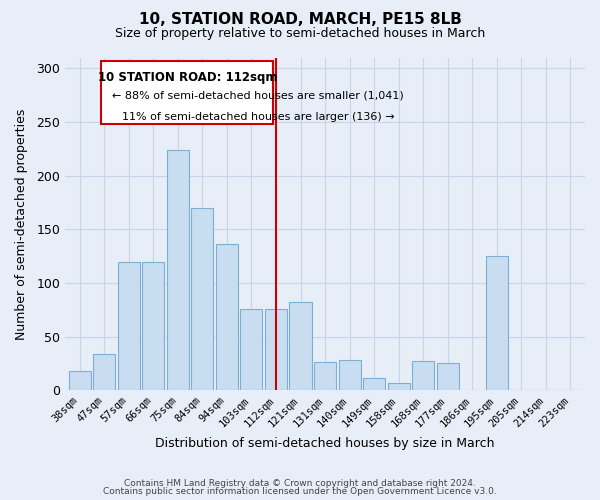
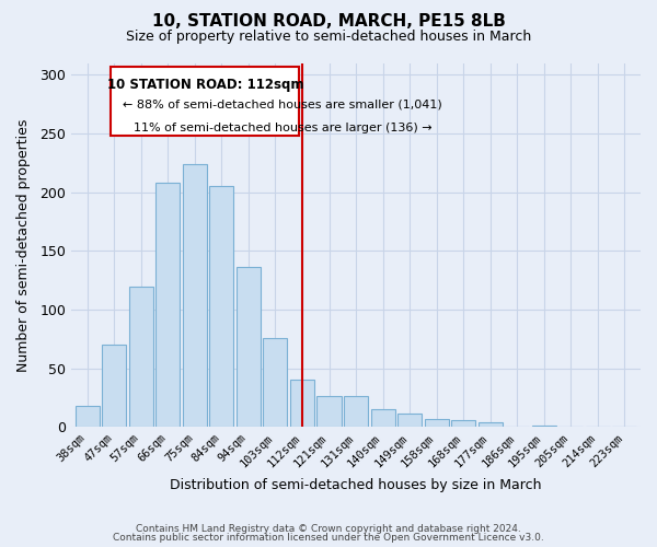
47sqm: 34 -> 70
66sqm: 119 -> 208
84sqm: 170 -> 205
112sqm: 76 -> 40
121sqm: 82 -> 26
140sqm: 28 -> 15
168sqm: 27 -> 6
177sqm: 25 -> 4
195sqm: 125 -> 1
